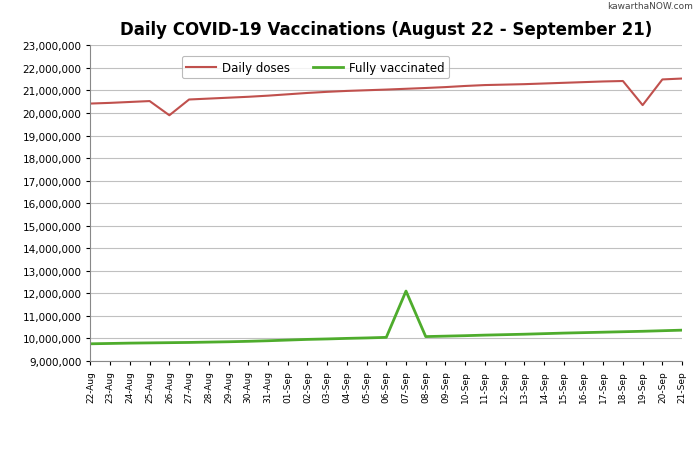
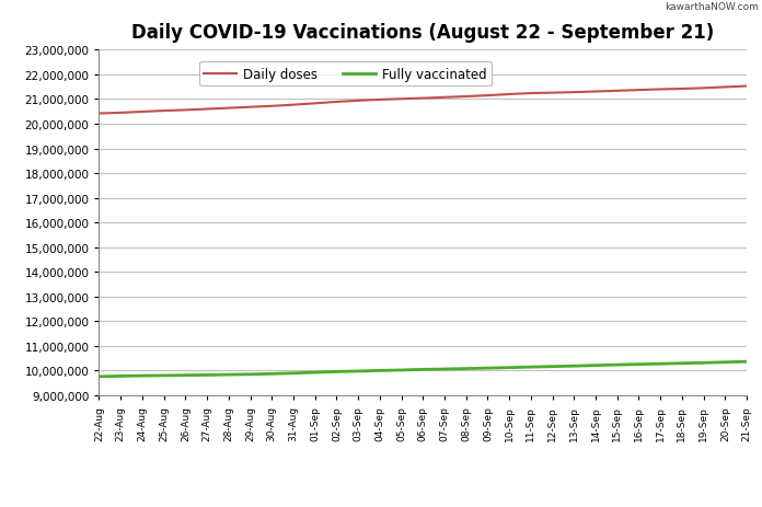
Daily doses/26-Aug: 19,900,000 -> 20,560,000
Fully vaccinated/07-Sep: 12,100,000 -> 10,060,000
Daily doses/19-Sep: 20,350,000 -> 21,450,000
